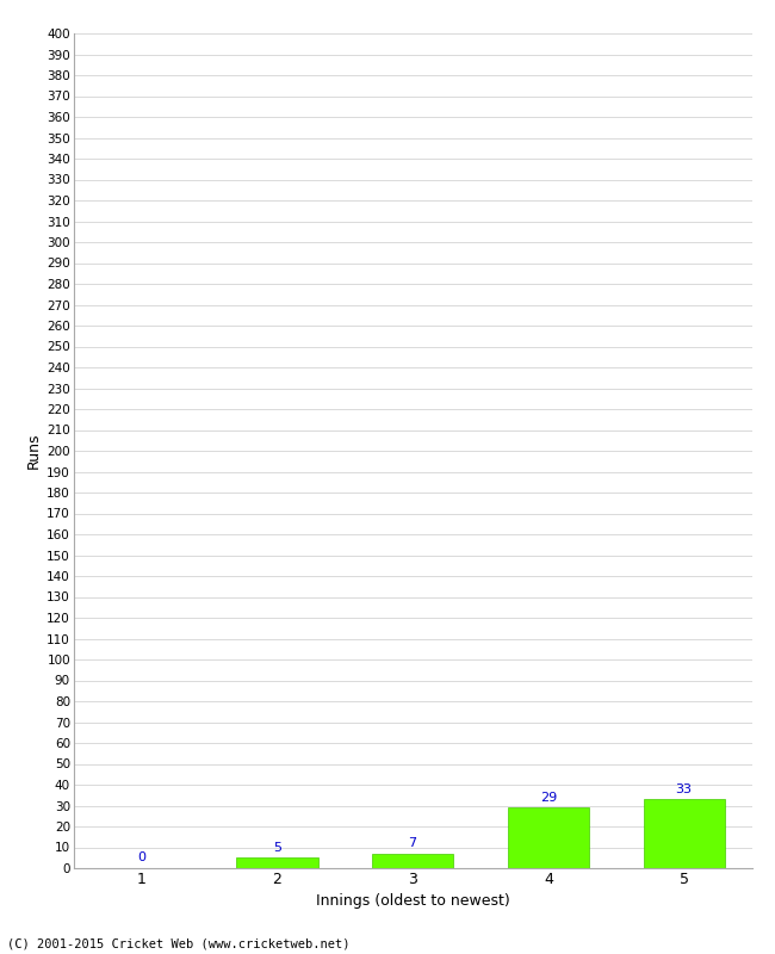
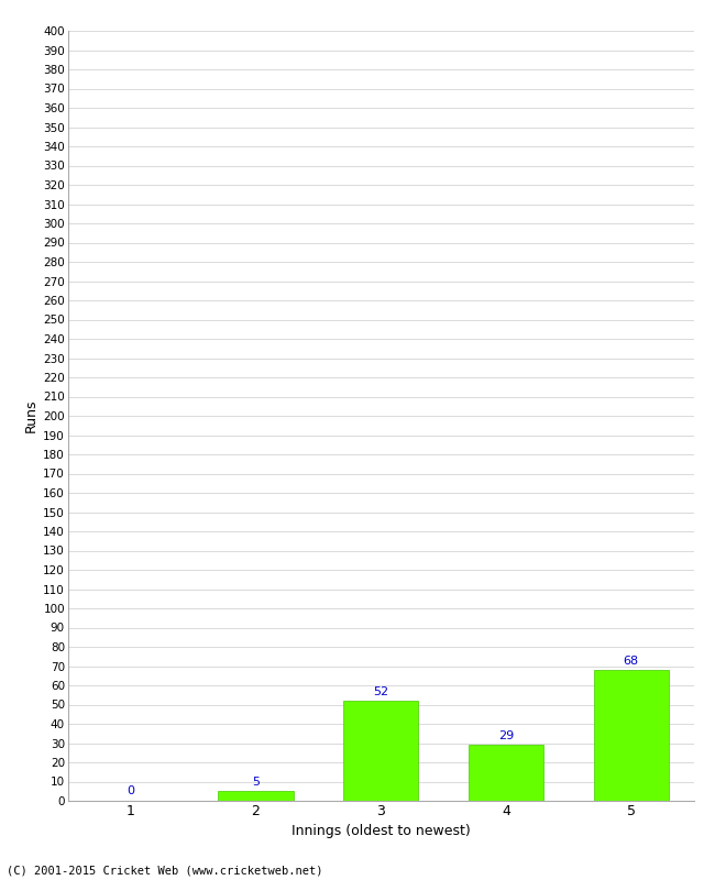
3: 7 -> 52
5: 33 -> 68
